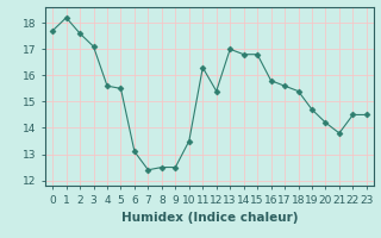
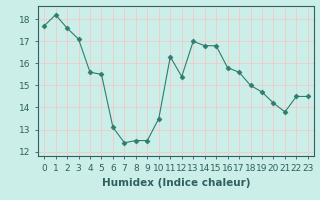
18: 15.4 -> 15.0
